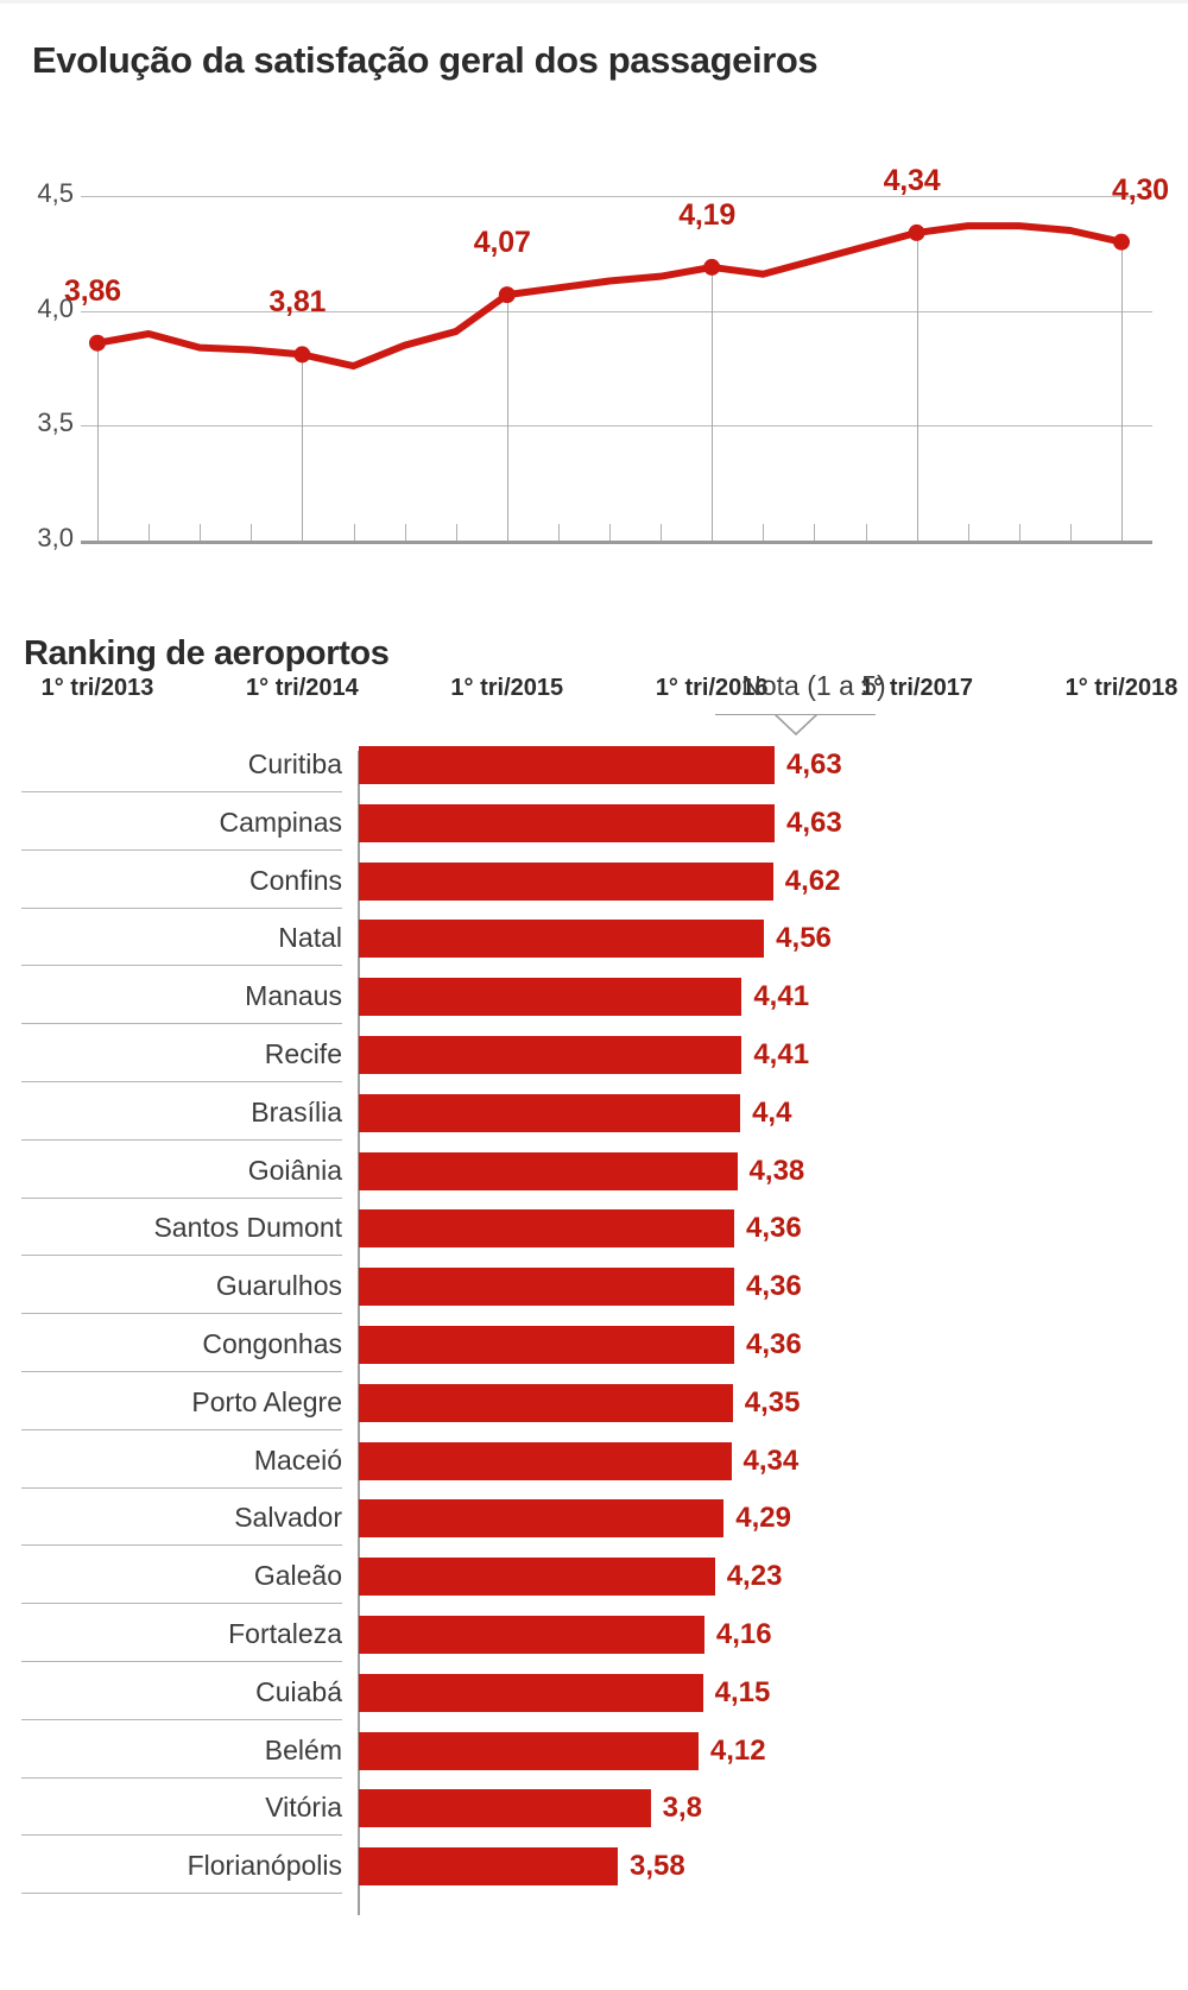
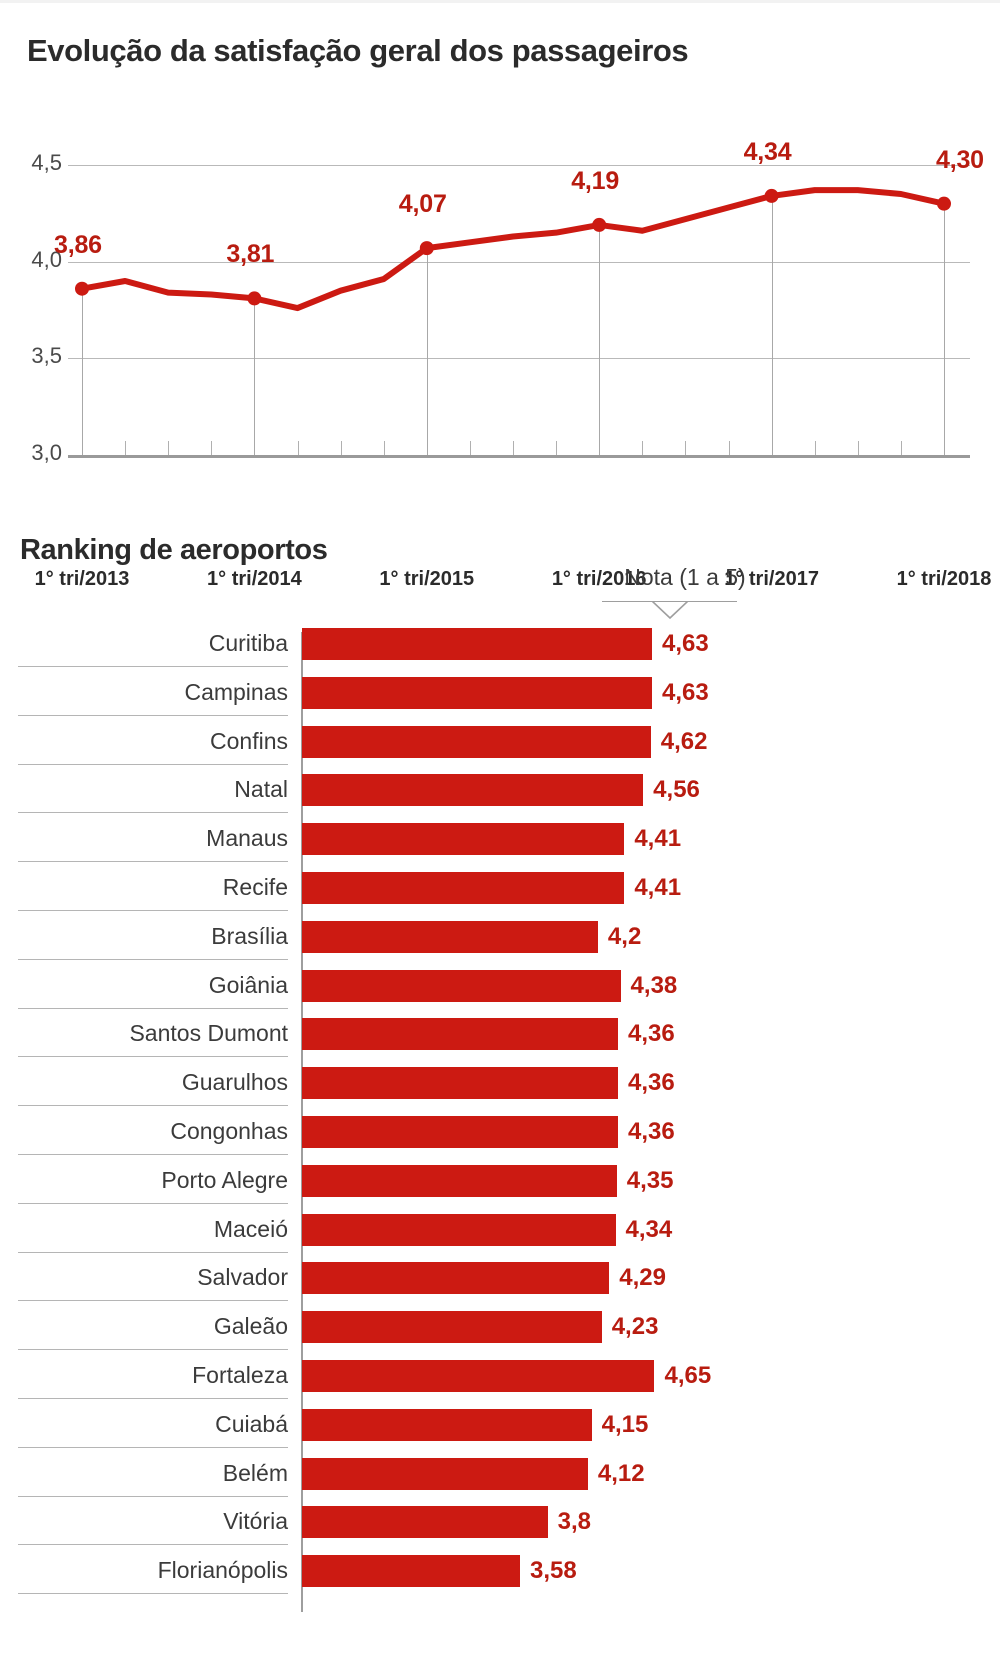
Ranking de aeroportos/Brasília: 4,4 -> 4,2
Ranking de aeroportos/Fortaleza: 4,16 -> 4,65
